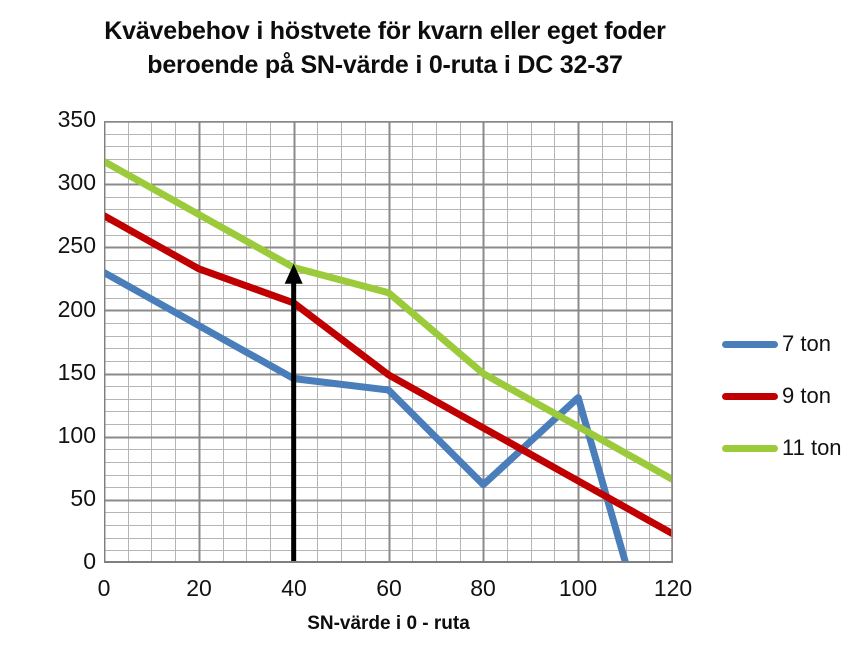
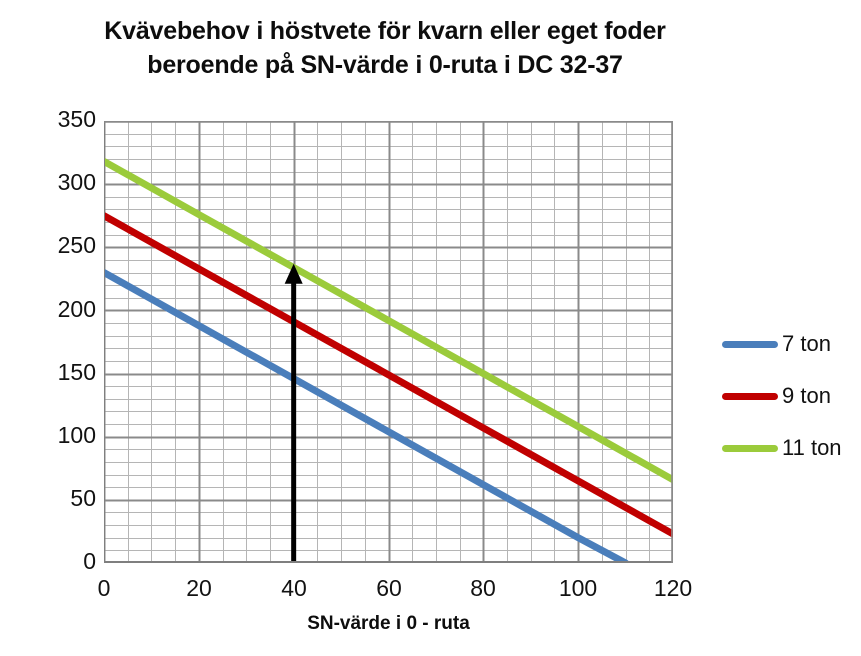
9 ton/40: 206 -> 191
7 ton/60: 137 -> 104
11 ton/60: 214 -> 192
7 ton/100: 131 -> 20
